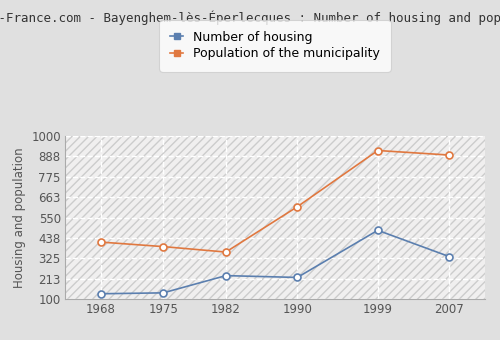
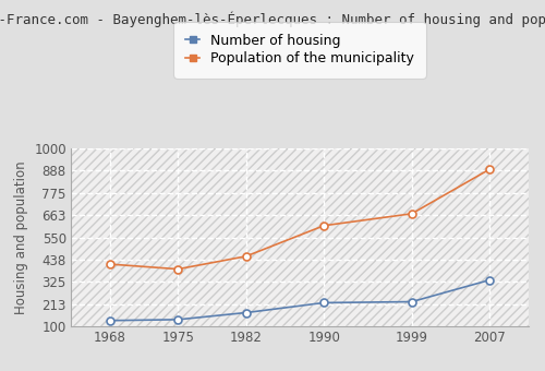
Number of housing/1982: 230 -> 170
Population of the municipality/1982: 360 -> 460
Number of housing/1999: 480 -> 220
Population of the municipality/1999: 920 -> 670
